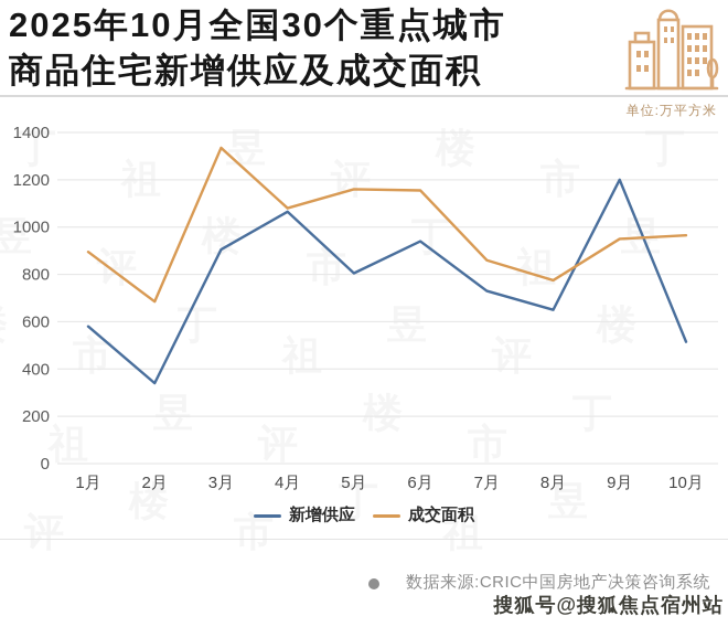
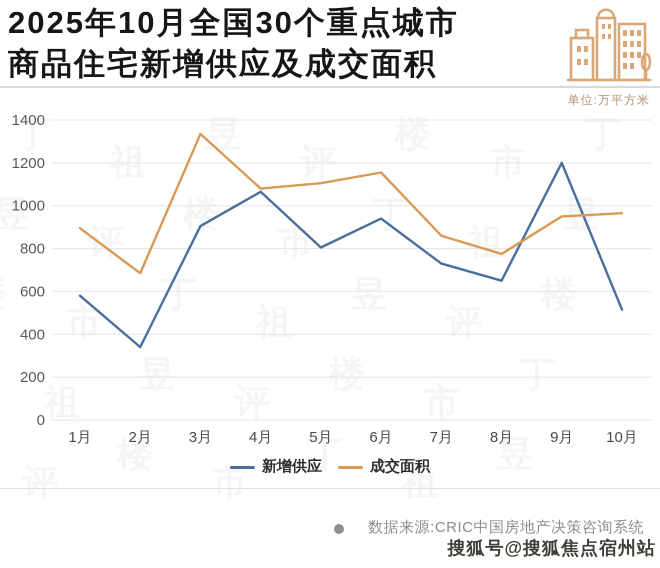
成交面积/5月: 1160 -> 1100
